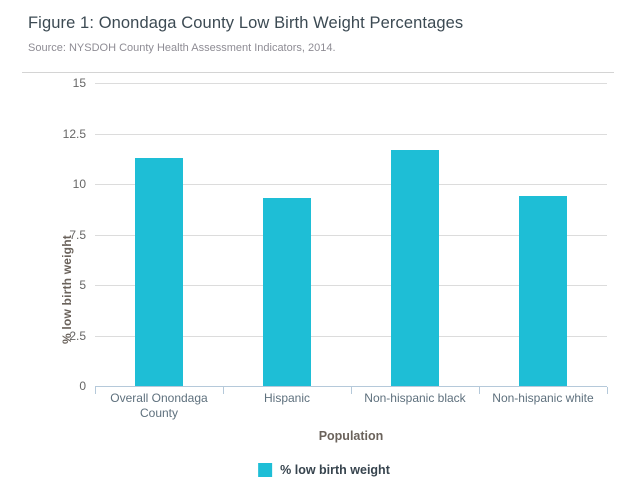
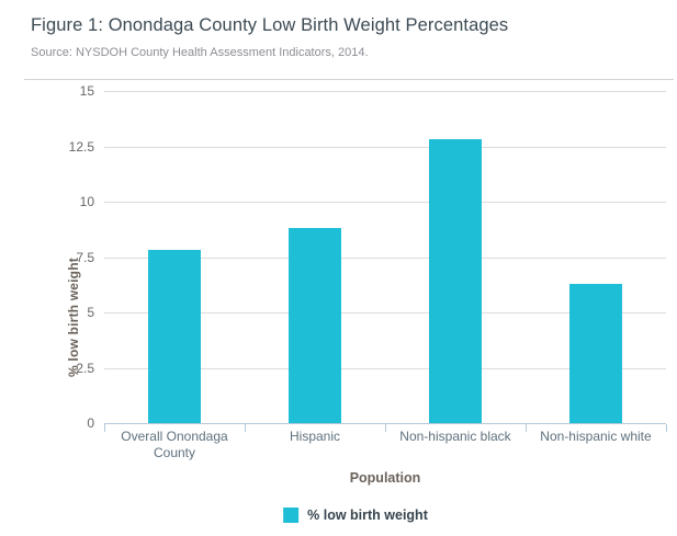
Overall Onondaga County: 11.3 -> 7.8
Hispanic: 9.3 -> 8.8
Non-hispanic black: 11.7 -> 12.8
Non-hispanic white: 9.4 -> 6.3
